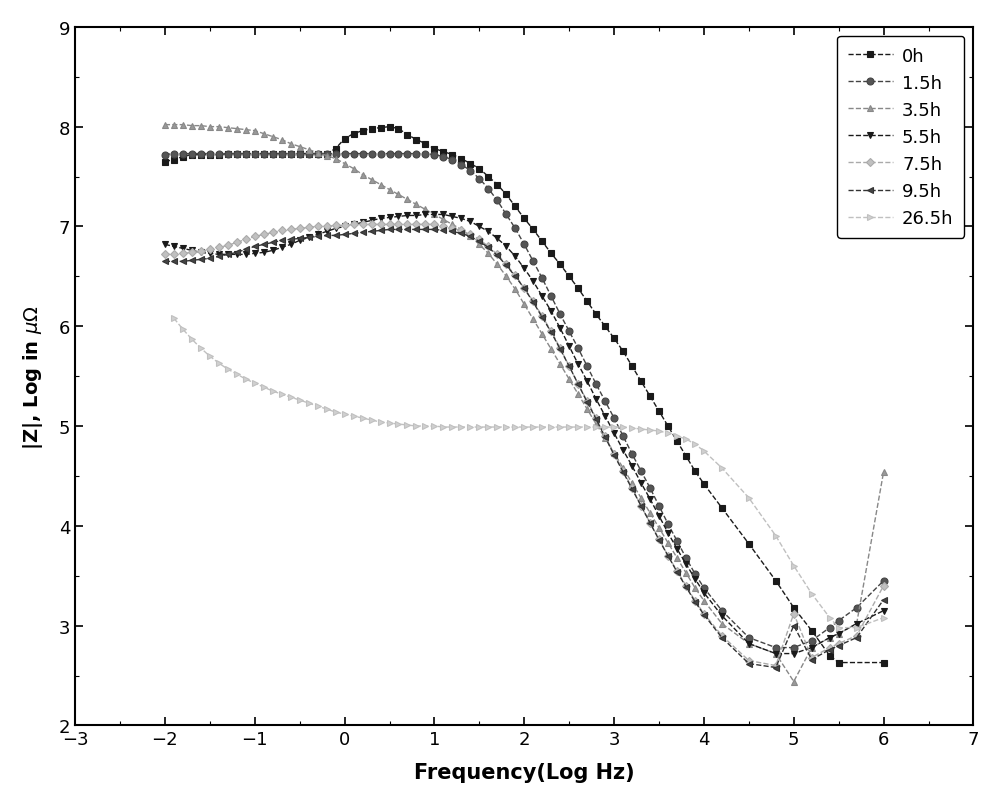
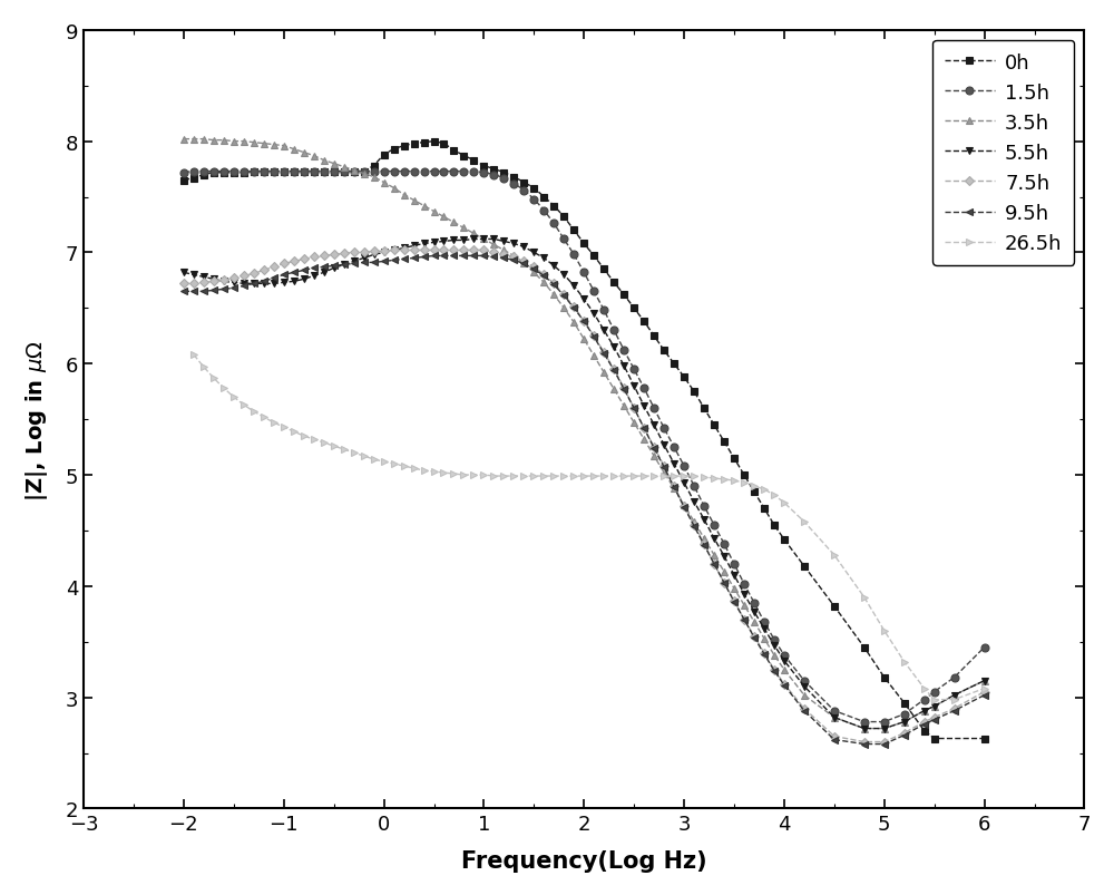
3.5h/5: 2.44 -> 2.72
7.5h/5: 3.12 -> 2.60
9.5h/5: 3.00 -> 2.58
3.5h/6: 4.54 -> 3.15
7.5h/6: 3.40 -> 3.05
9.5h/6: 3.26 -> 3.02
